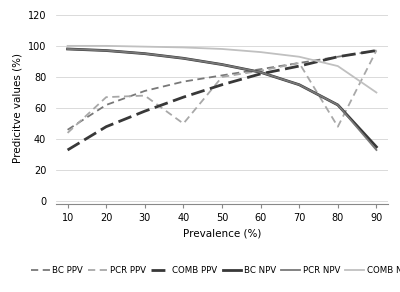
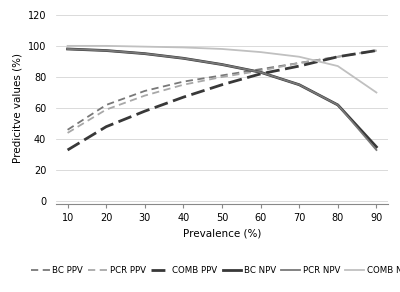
PCR PPV/20: 67 -> 59
PCR PPV/40: 50 -> 75
PCR PPV/80: 48 -> 93
